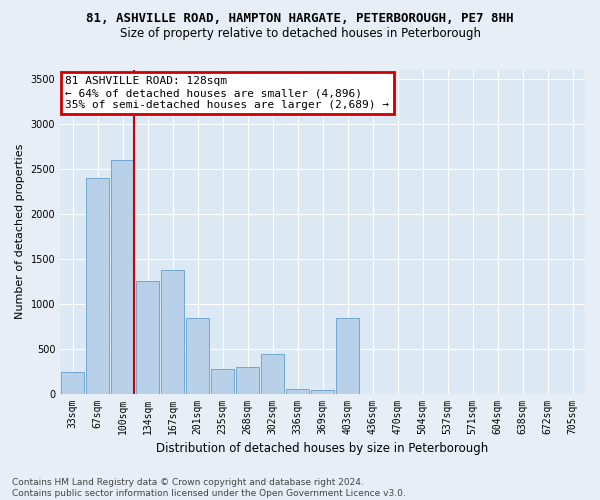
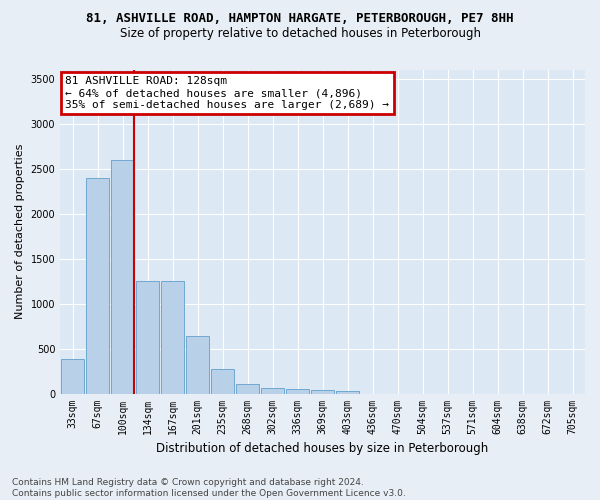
33sqm: 240 -> 390
167sqm: 1380 -> 1250
201sqm: 840 -> 640
268sqm: 300 -> 110
302sqm: 440 -> 60
403sqm: 840 -> 20
